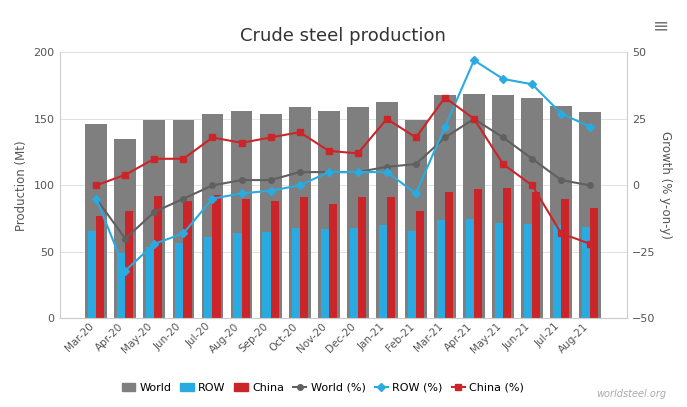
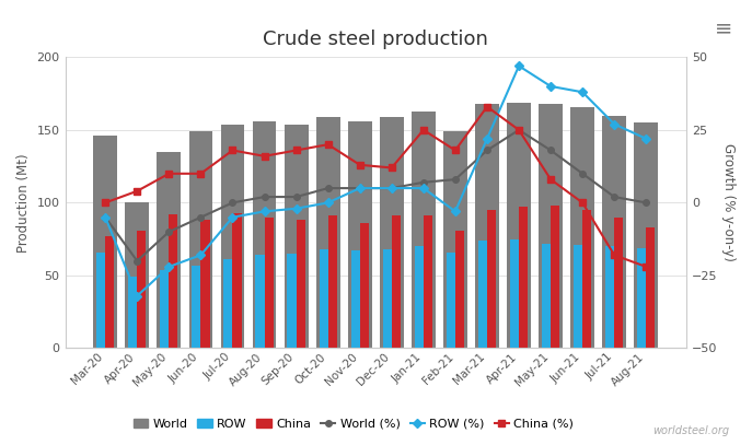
World/Apr-20: 135 -> 100
World/May-20: 149 -> 135
